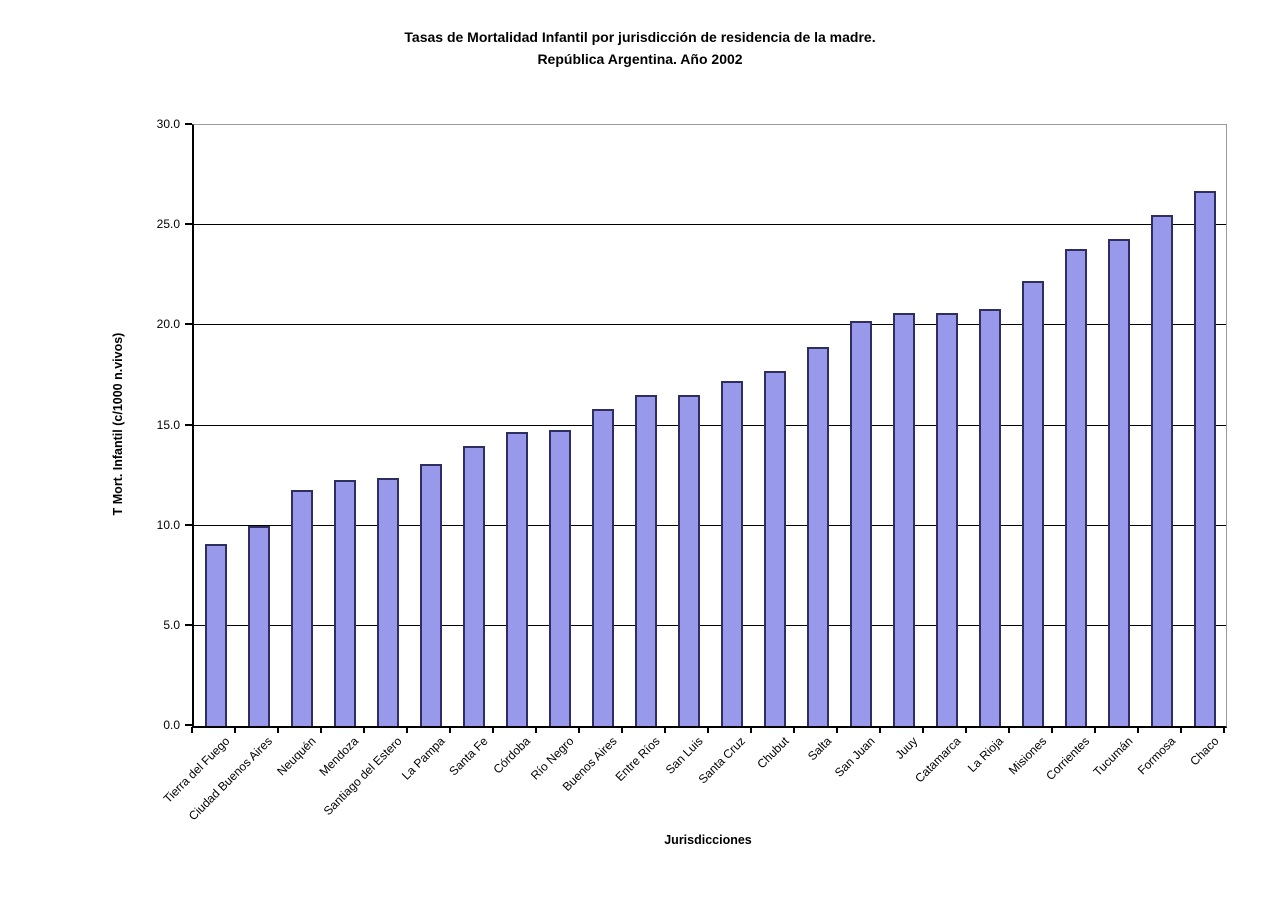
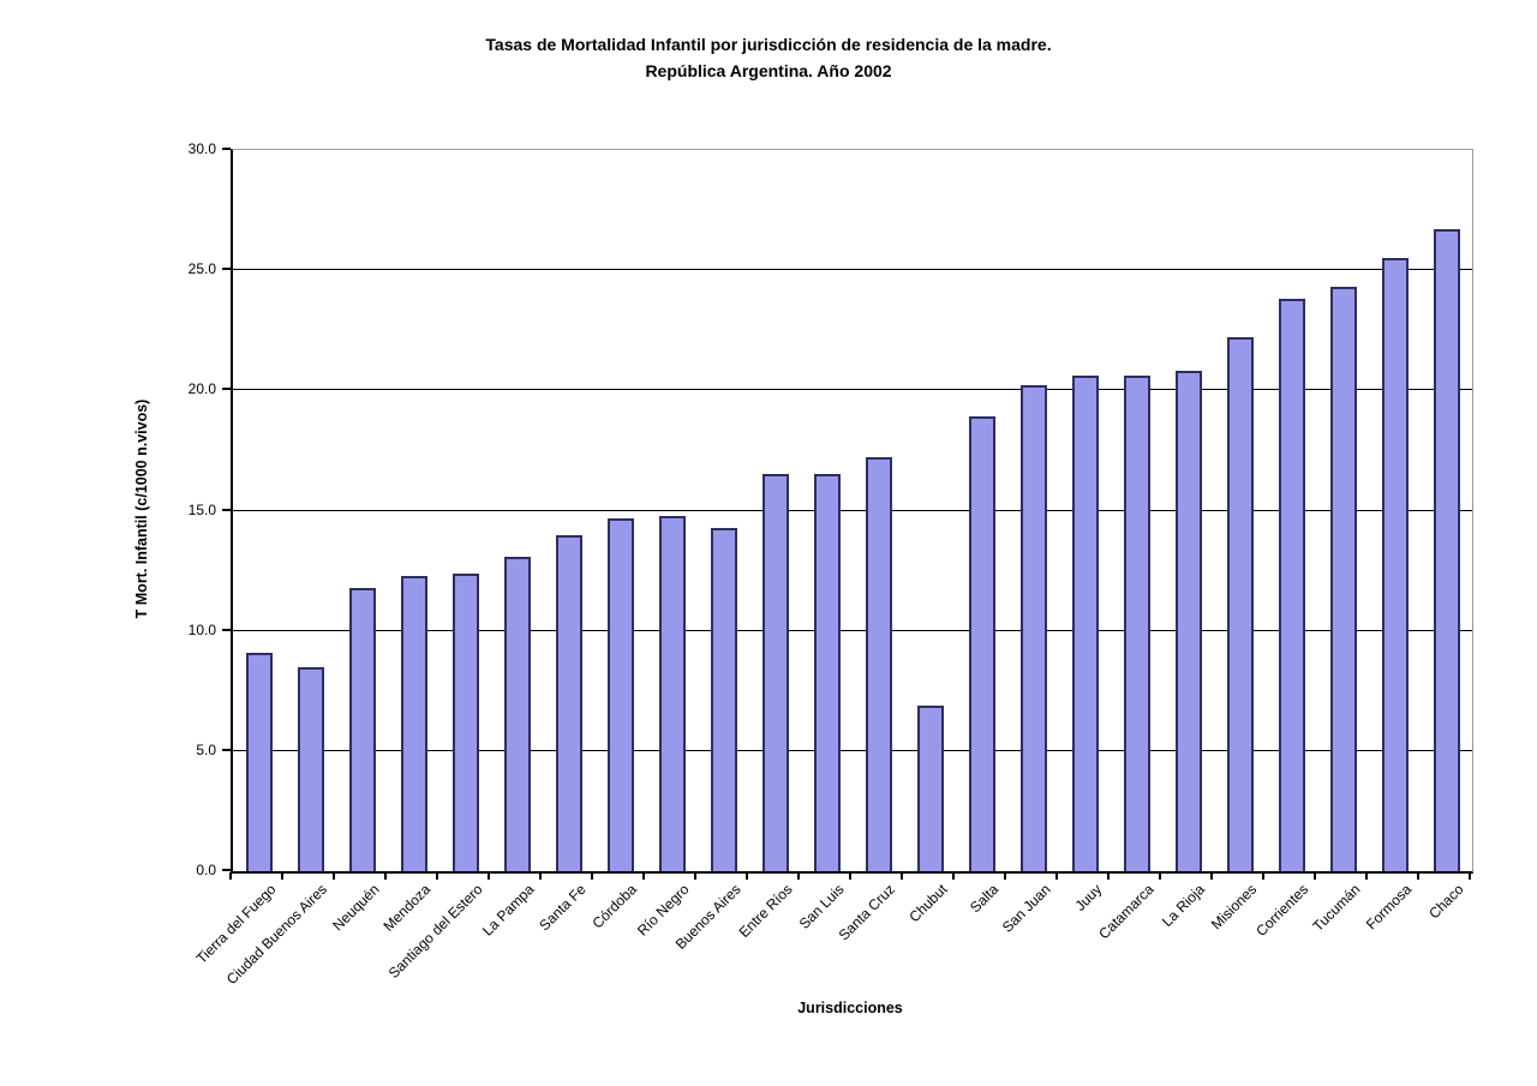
Ciudad Buenos Aires: 10.0 -> 8.5
Buenos Aires: 15.8 -> 14.3
Chubut: 17.7 -> 6.9
